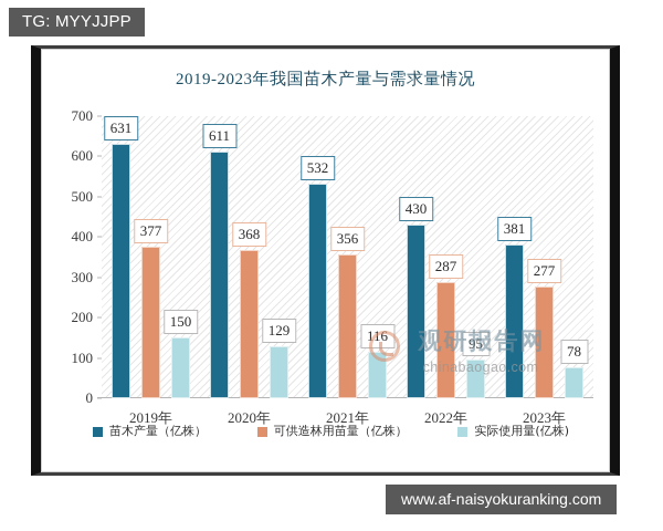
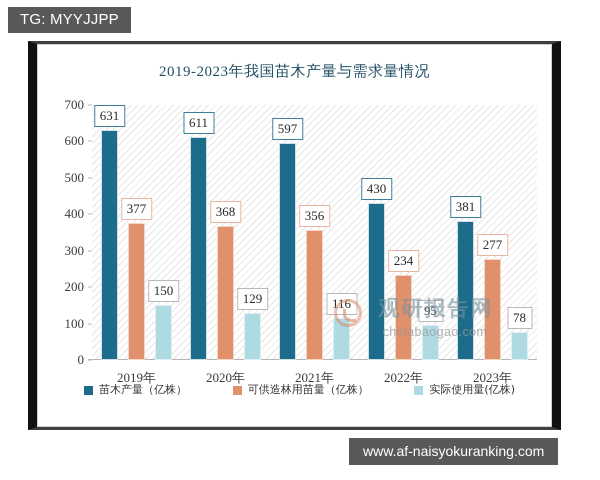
苗木产量（亿株）/2021年: 532 -> 597
可供造林用苗量（亿株）/2022年: 287 -> 234
